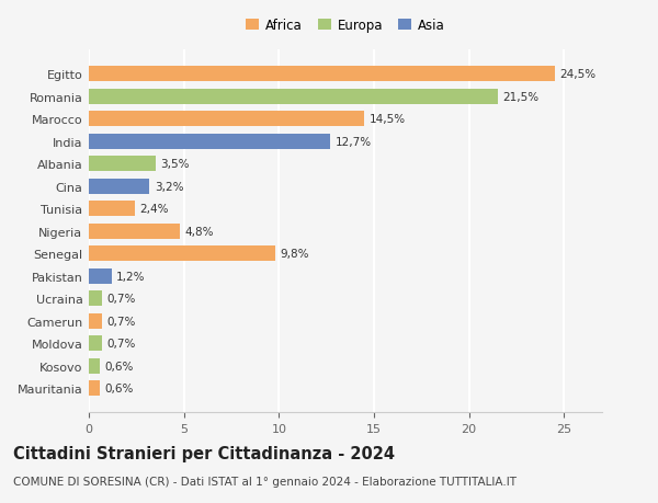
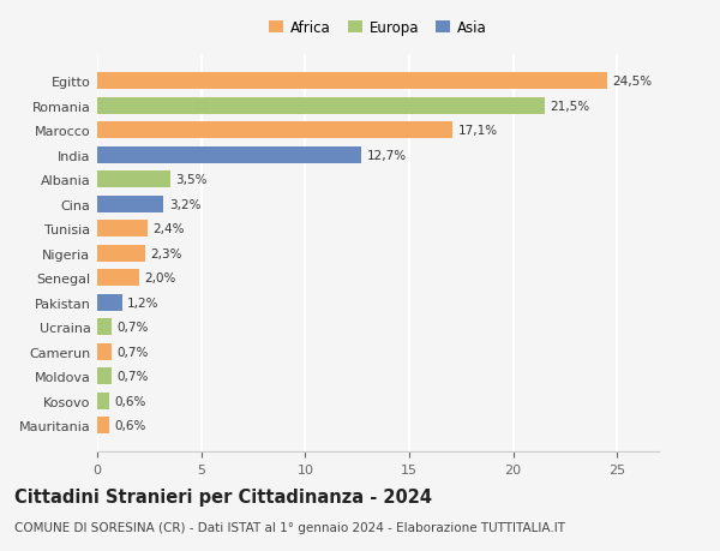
Marocco: 14,5% -> 17,1%
Nigeria: 4,8% -> 2,3%
Senegal: 9,8% -> 2,0%
